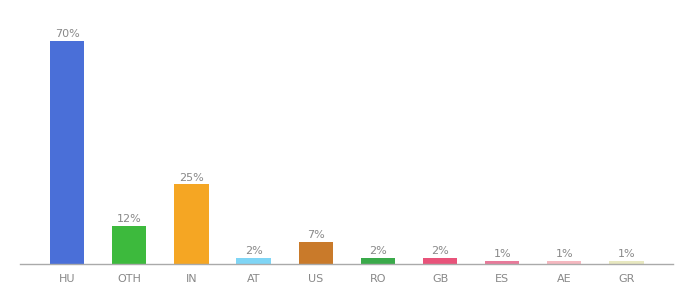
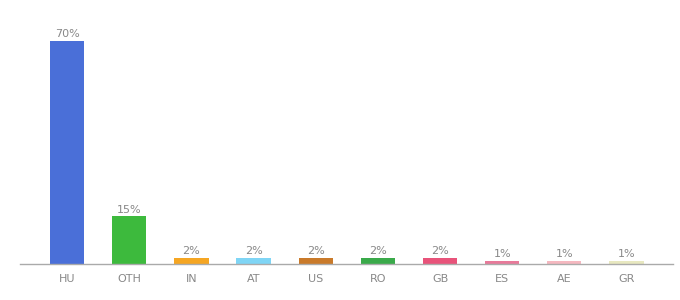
OTH: 12% -> 15%
IN: 25% -> 2%
US: 7% -> 2%
